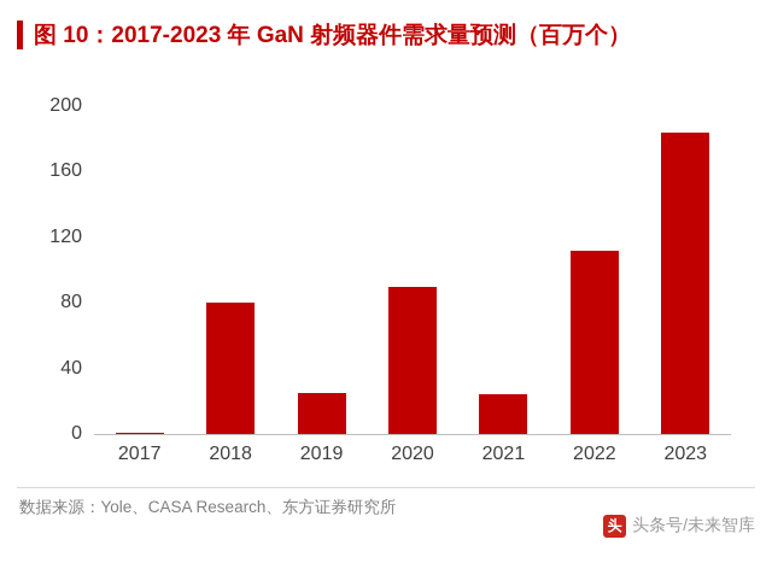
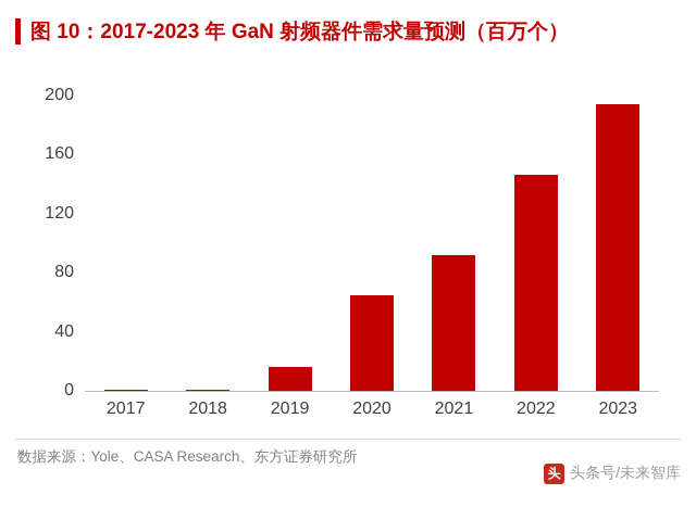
2018: 80 -> 1
2019: 25 -> 16
2020: 90 -> 65
2021: 24 -> 92
2022: 112 -> 146
2023: 184 -> 194
